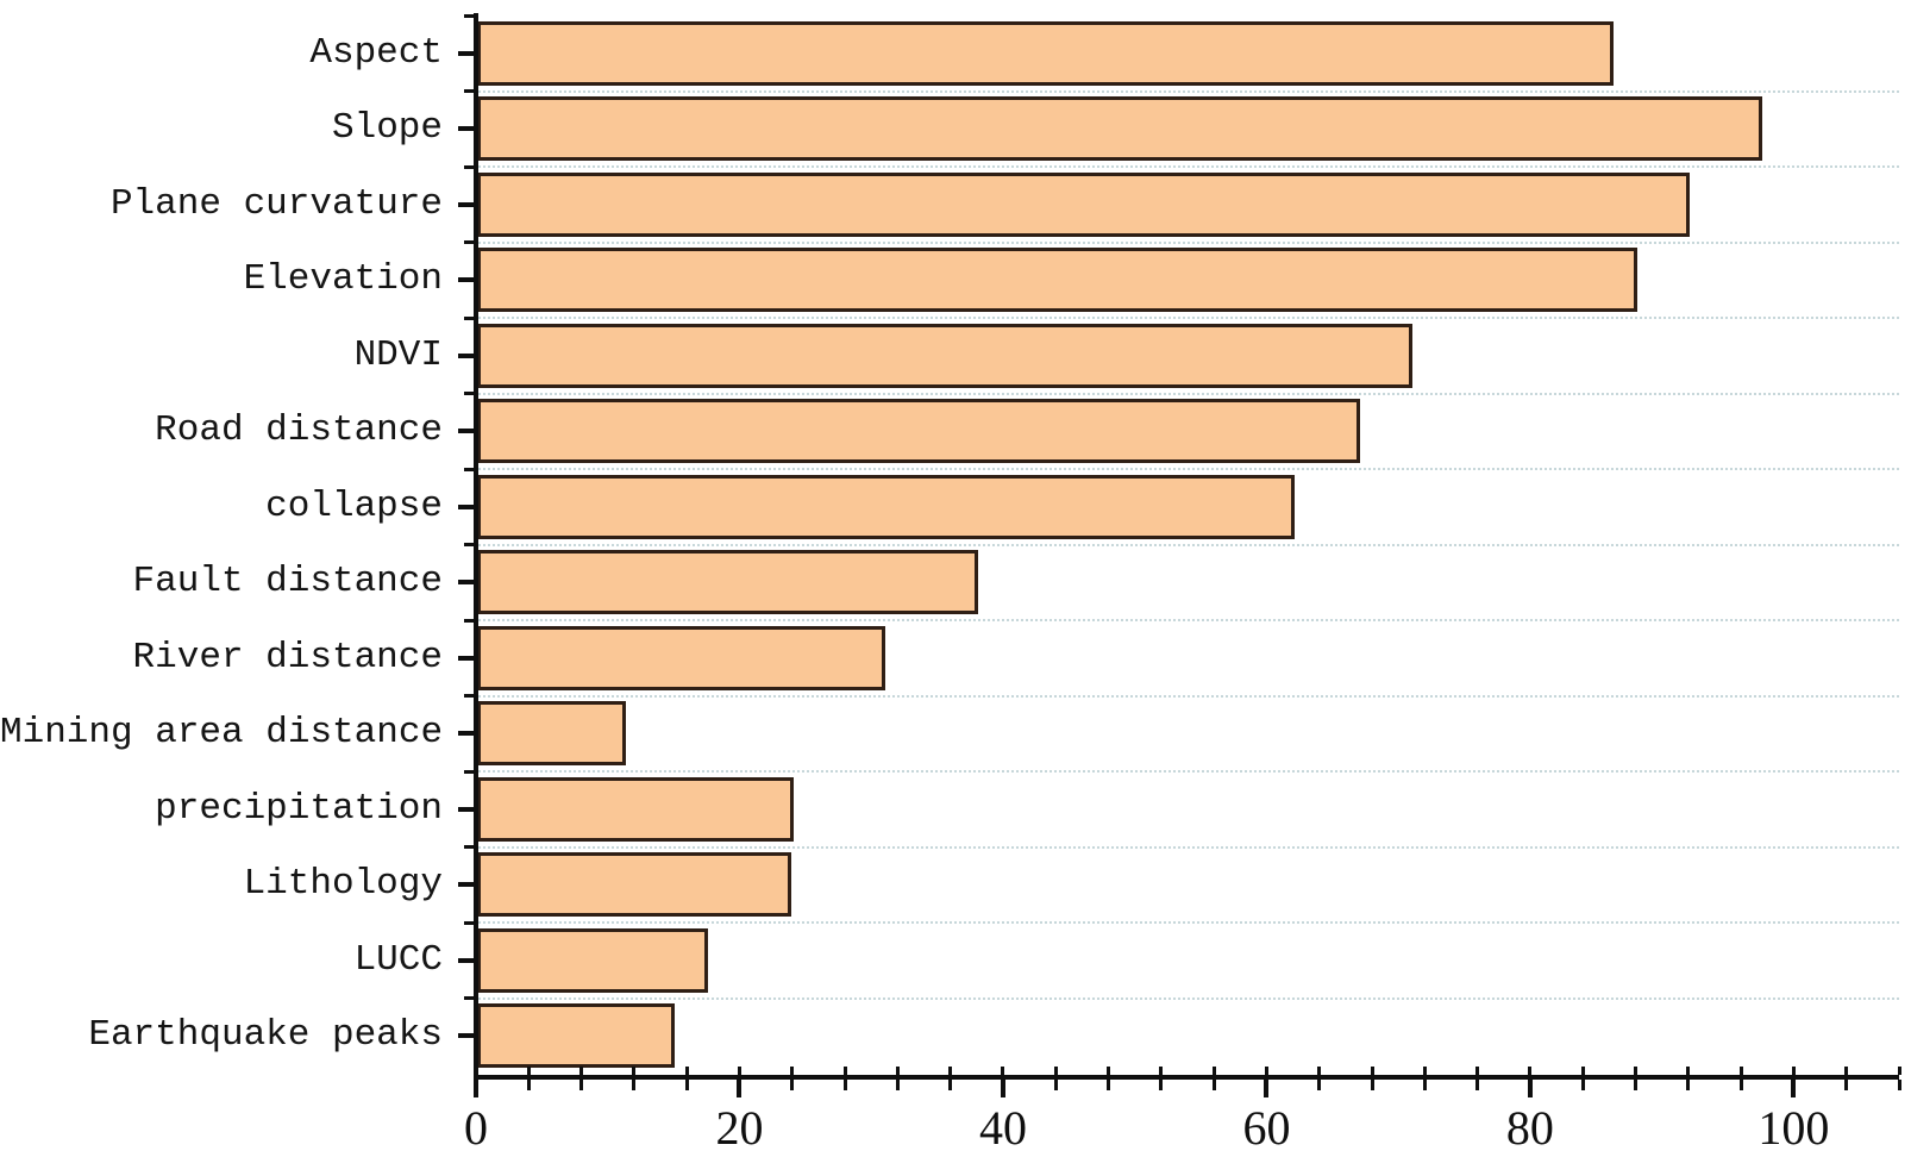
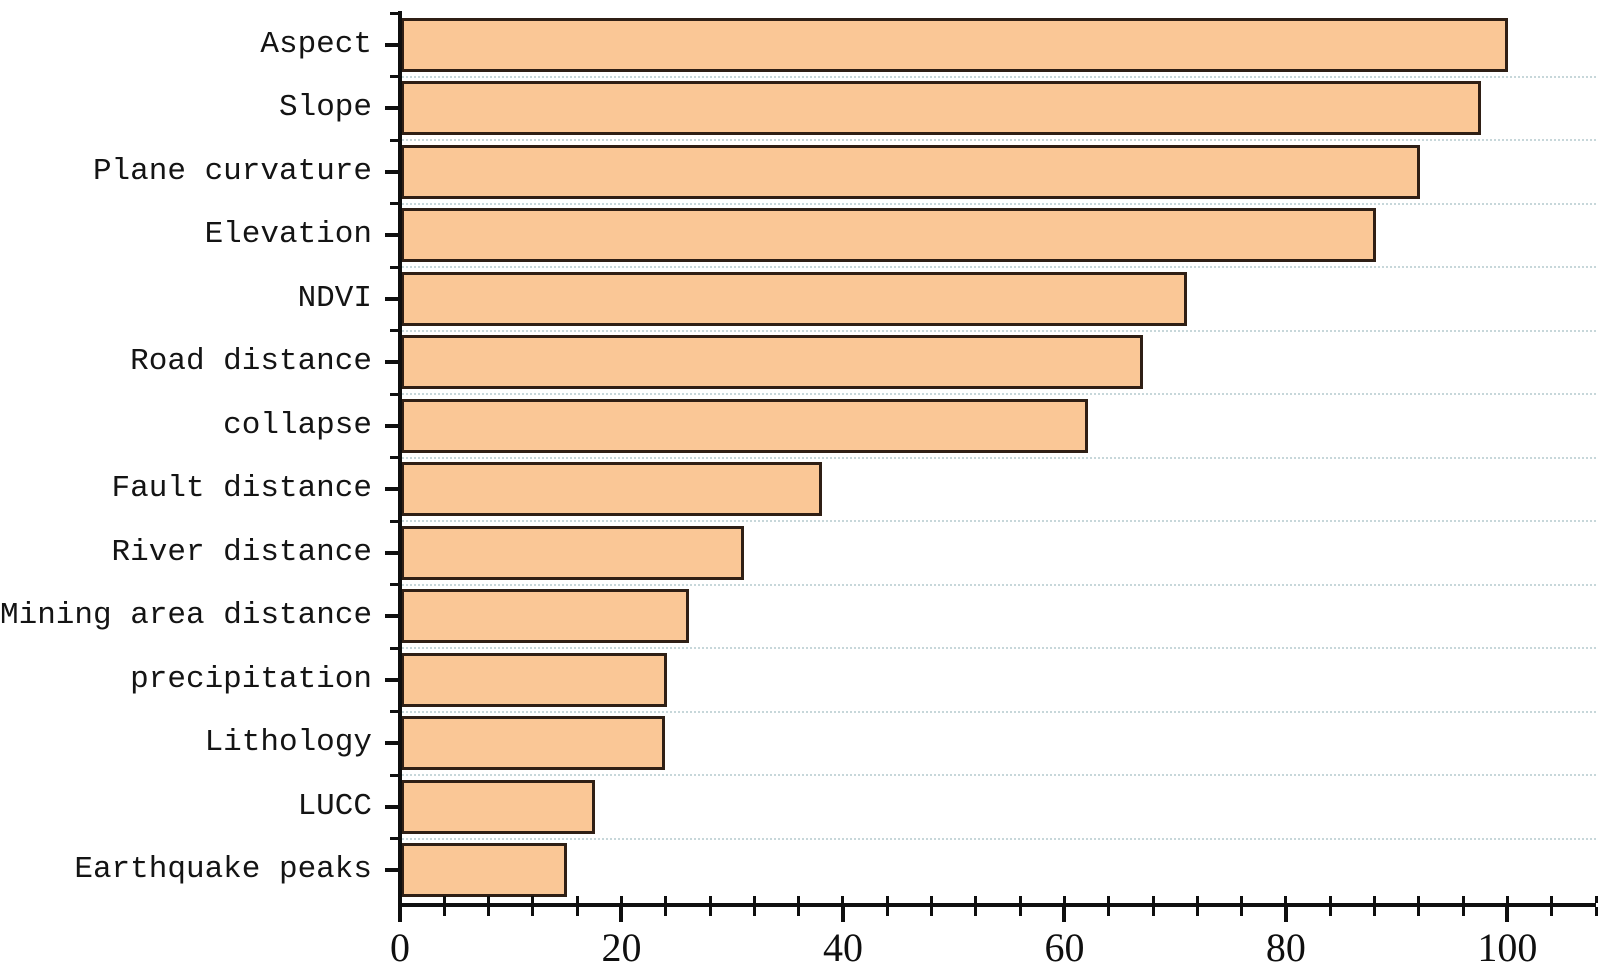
Aspect: 86.2 -> 100.0
Mining area distance: 11.3 -> 26.0
